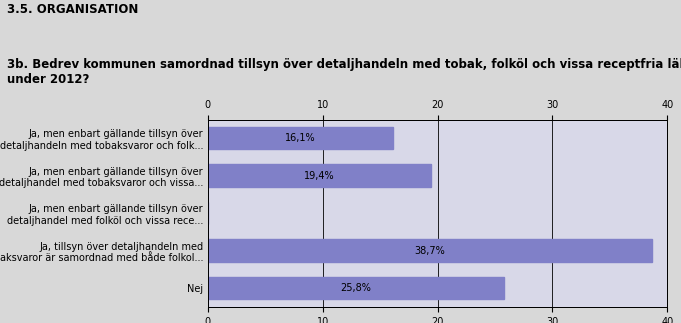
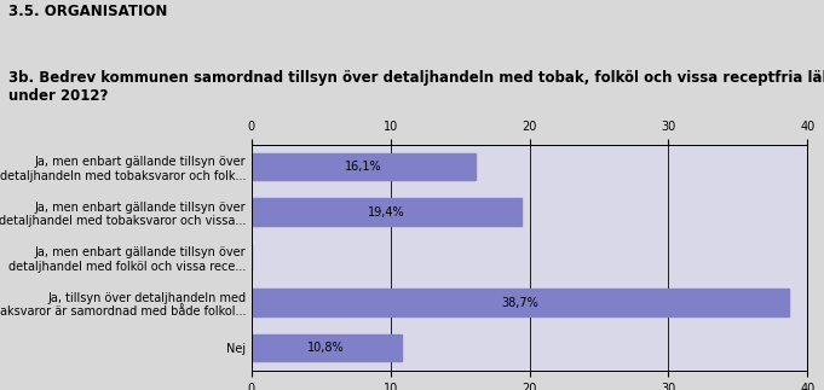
Nej: 25,8% -> 10,8%
